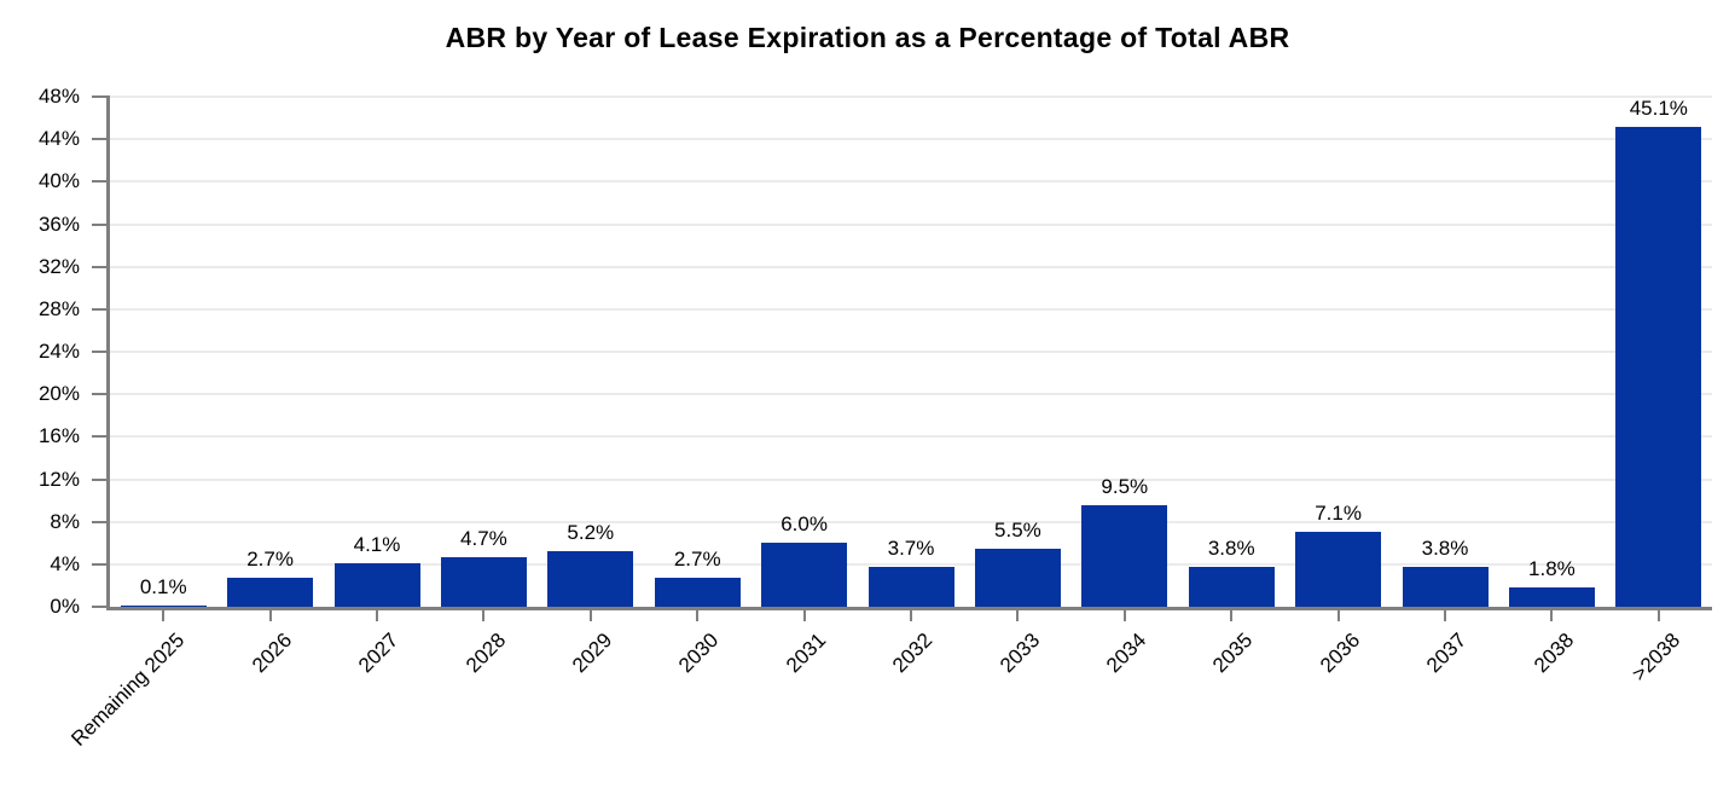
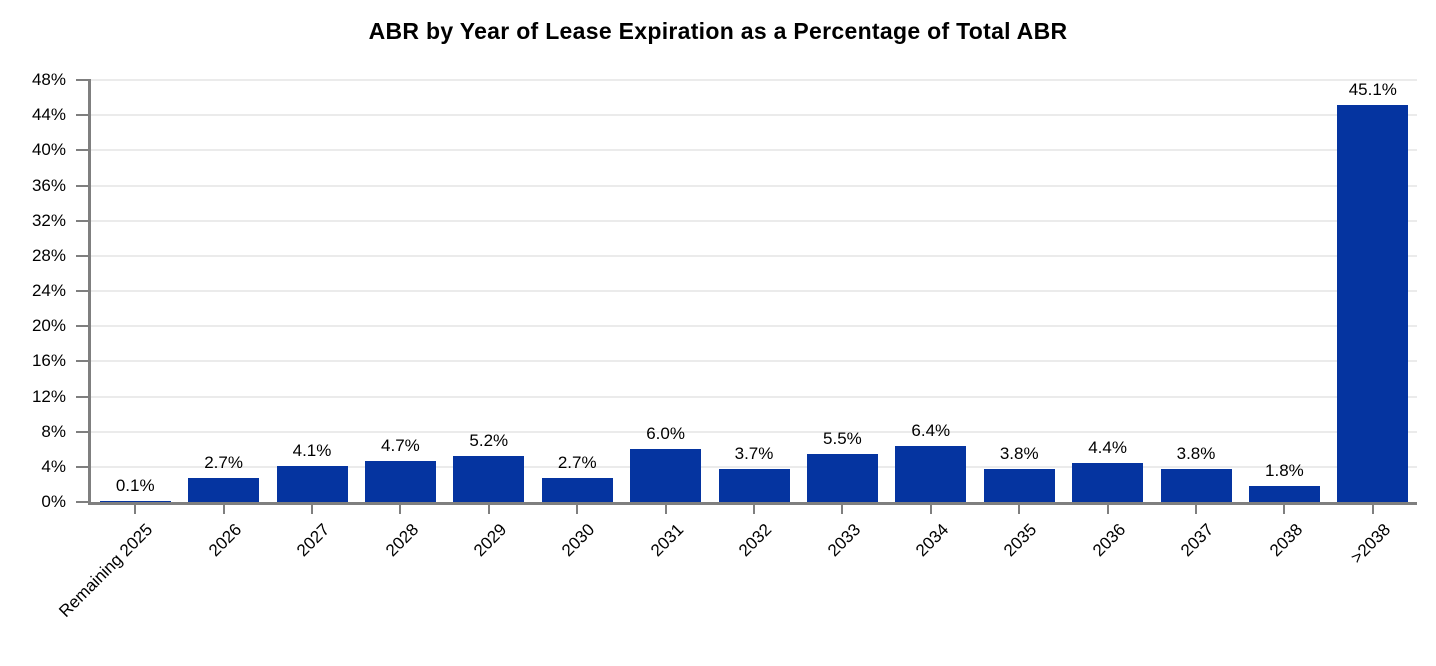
2034: 9.5% -> 6.4%
2036: 7.1% -> 4.4%
